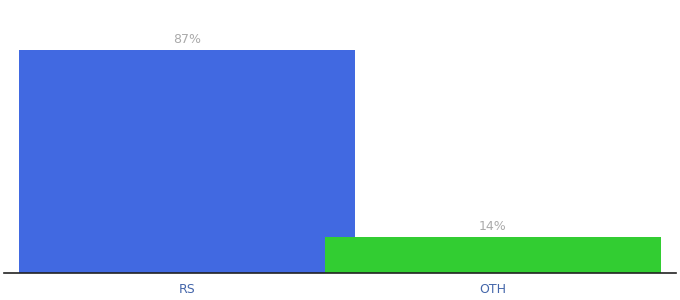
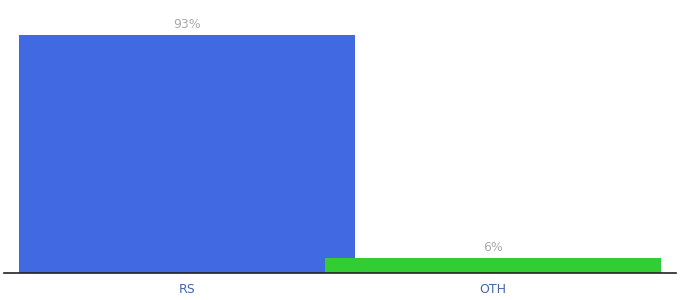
RS: 87% -> 93%
OTH: 14% -> 6%
